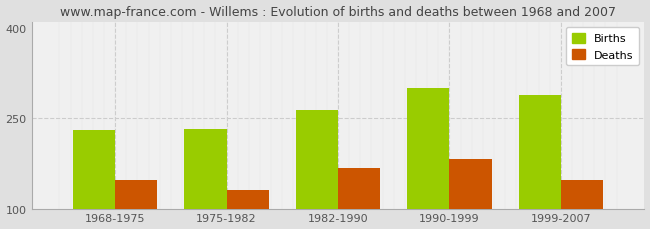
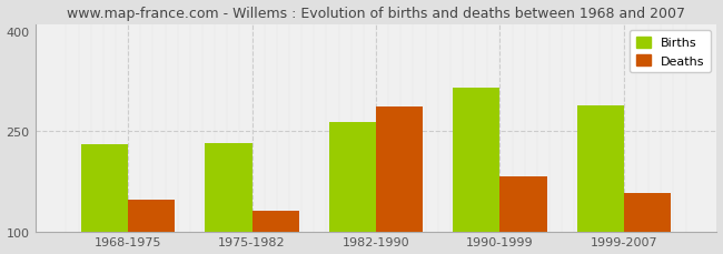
Deaths/1982-1990: 168 -> 286
Births/1990-1999: 300 -> 314
Deaths/1999-2007: 148 -> 158
